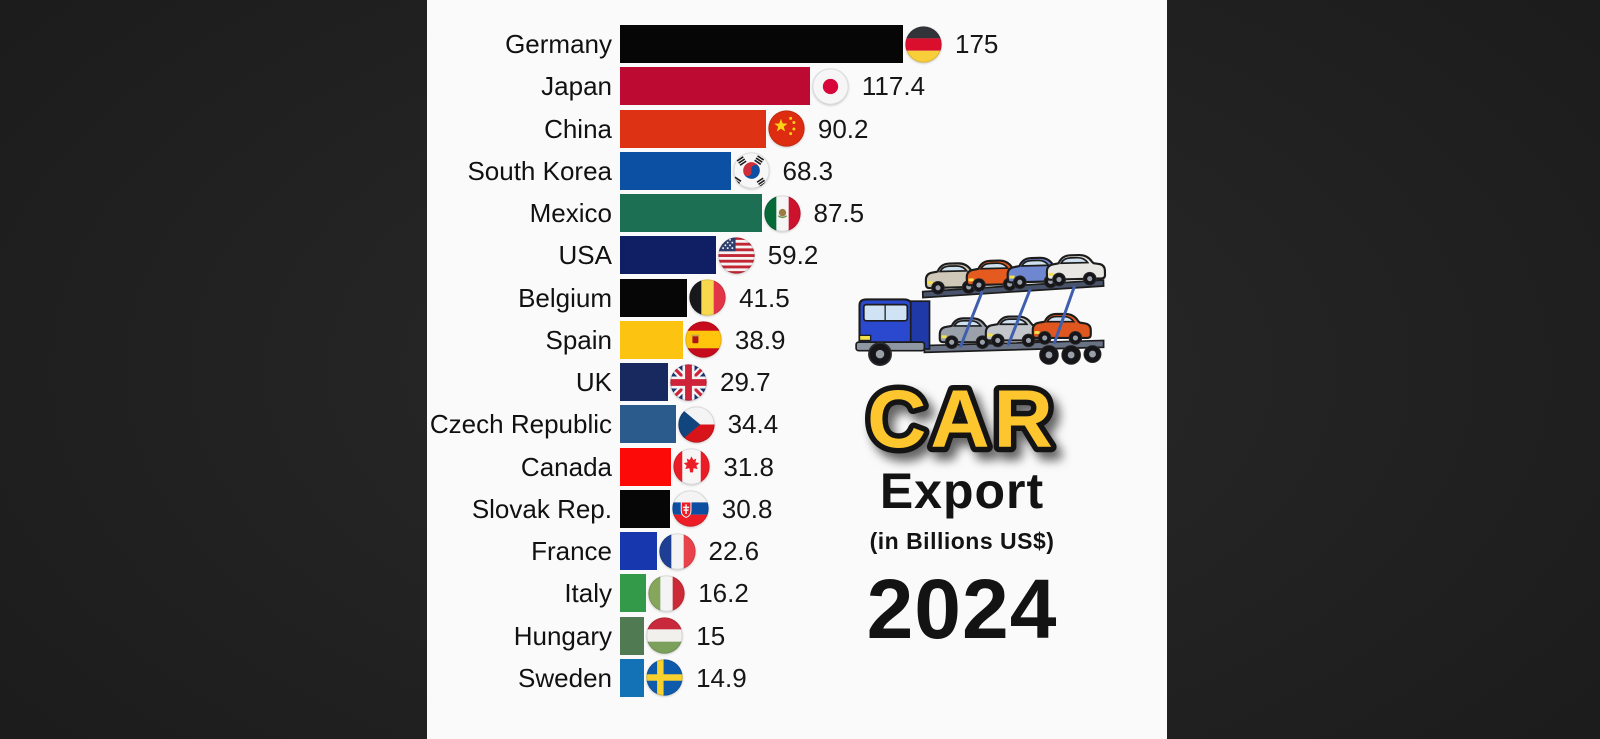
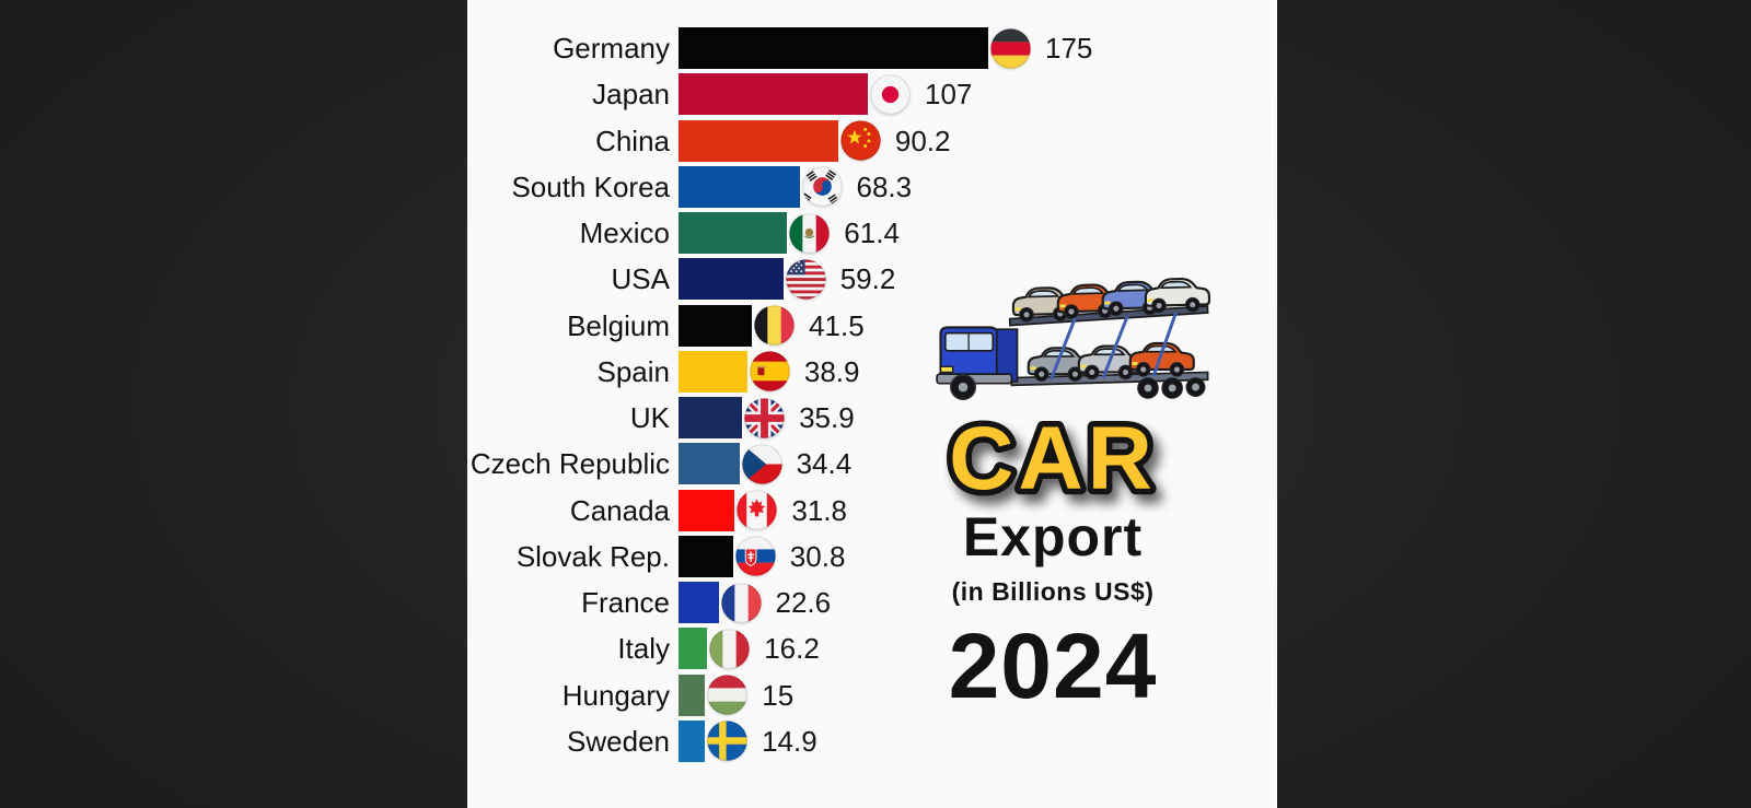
Japan: 117.4 -> 107
Mexico: 87.5 -> 61.4
UK: 29.7 -> 35.9
